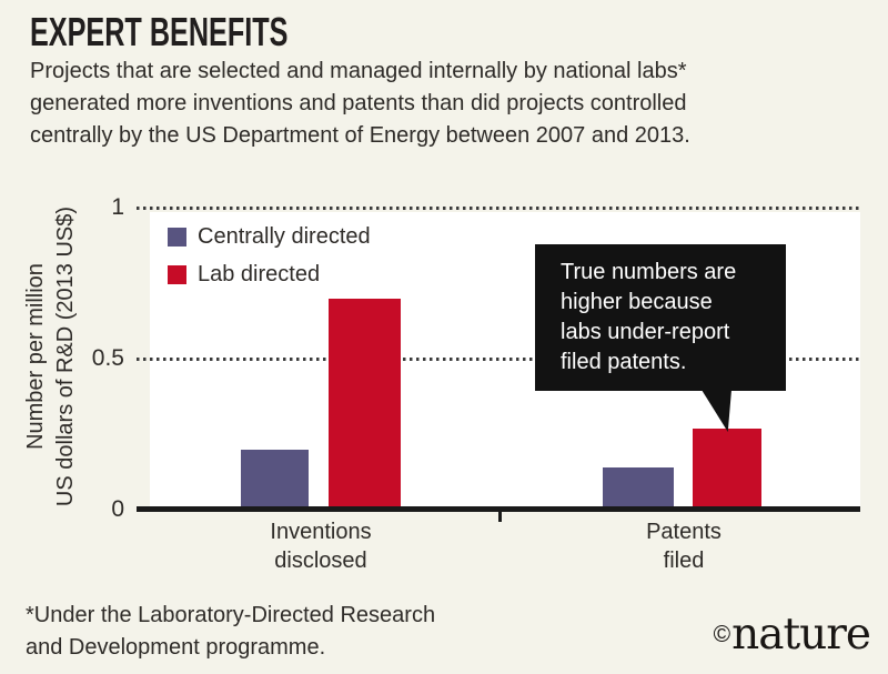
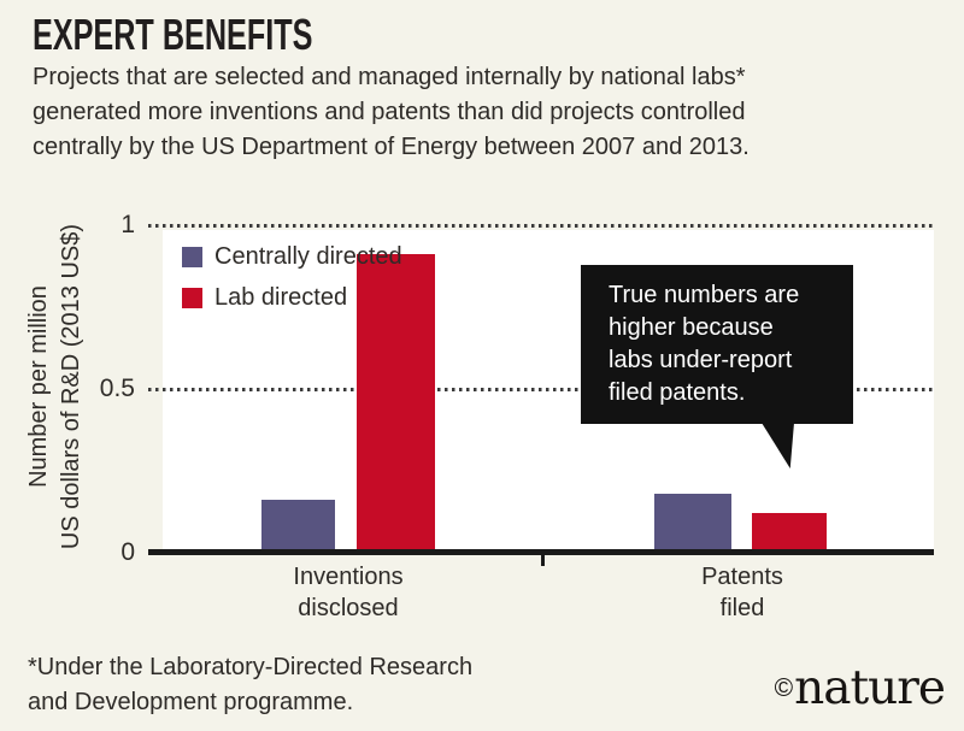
Centrally directed/Inventions disclosed: 0.20 -> 0.16
Lab directed/Inventions disclosed: 0.70 -> 0.91
Centrally directed/Patents filed: 0.14 -> 0.18
Lab directed/Patents filed: 0.27 -> 0.12
